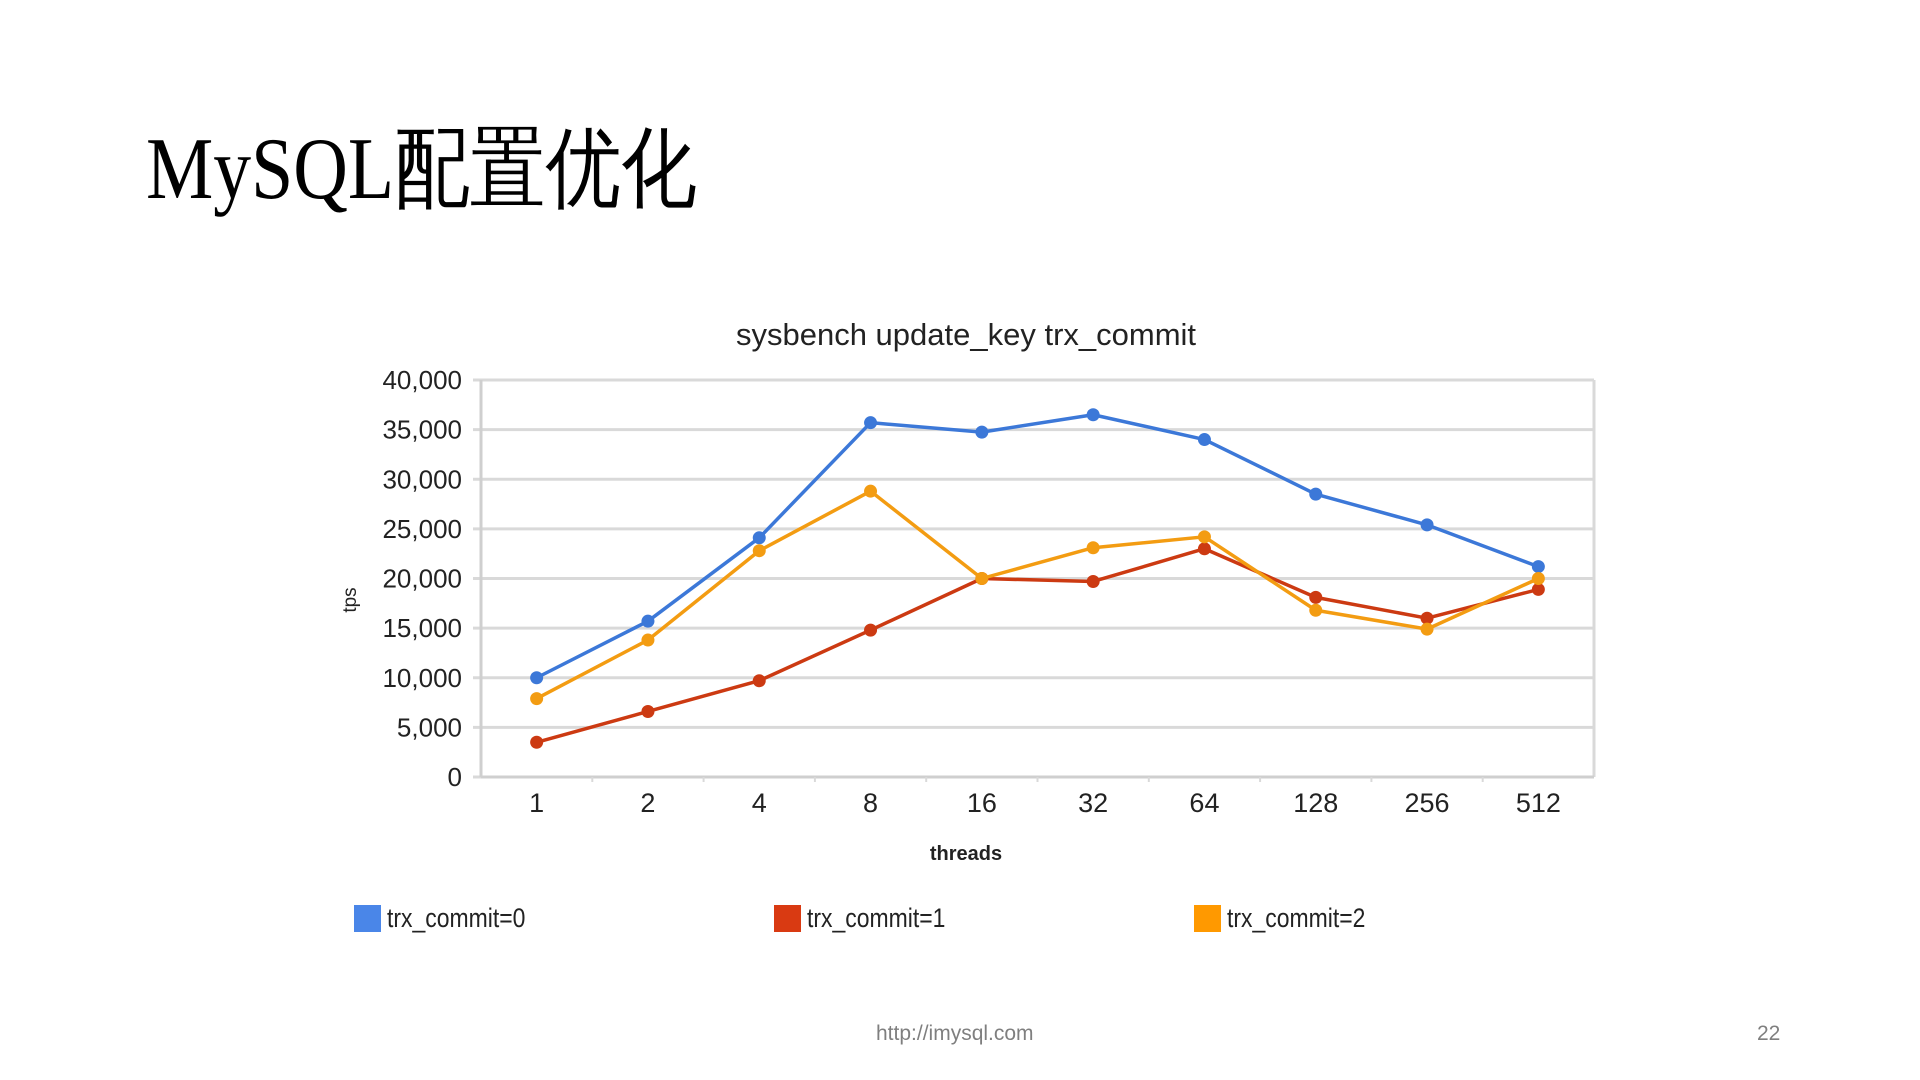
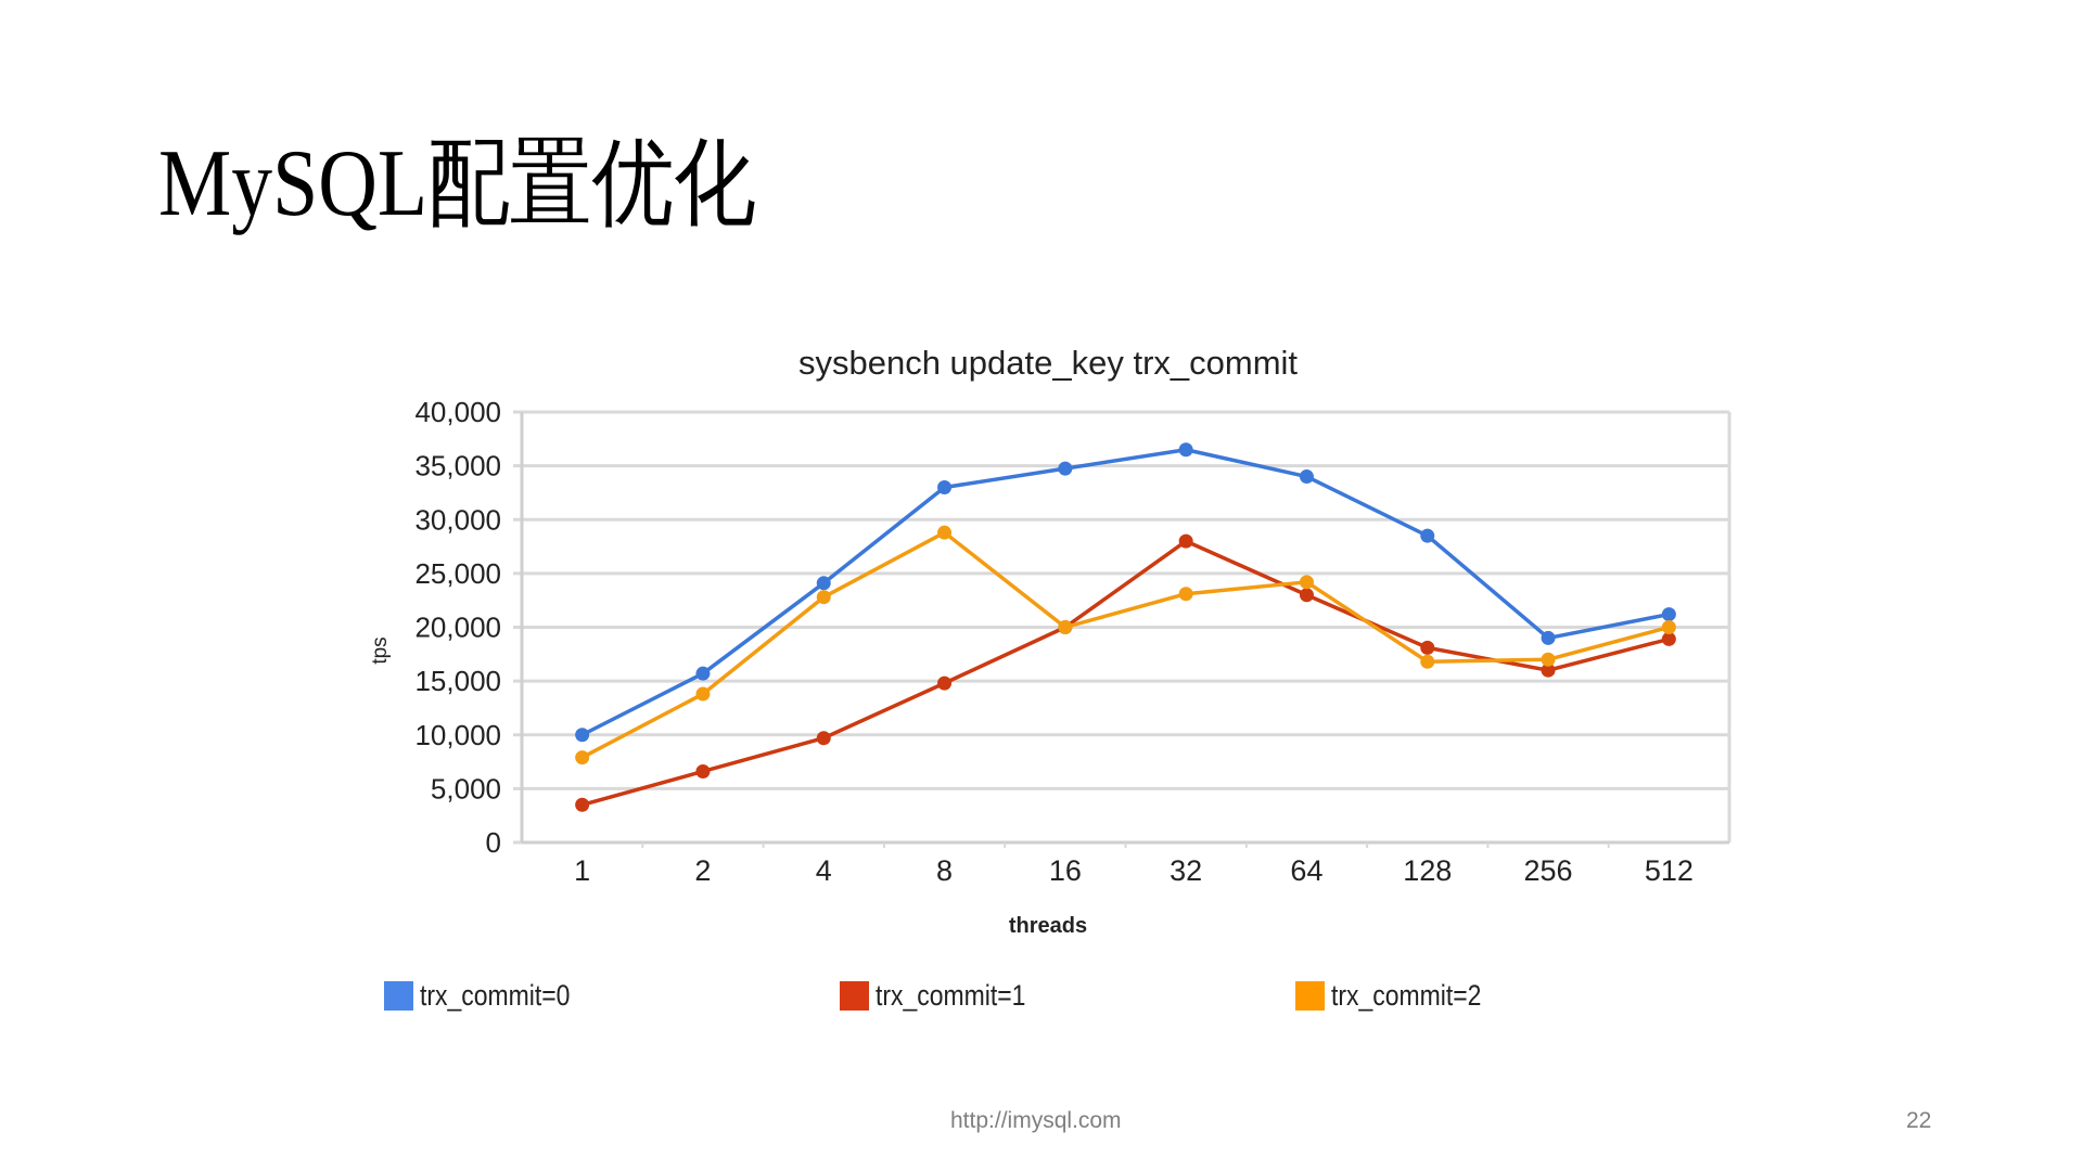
trx_commit=0/8: 36000 -> 33000
trx_commit=1/32: 20000 -> 28000
trx_commit=0/256: 25000 -> 19000
trx_commit=2/256: 15000 -> 17000
